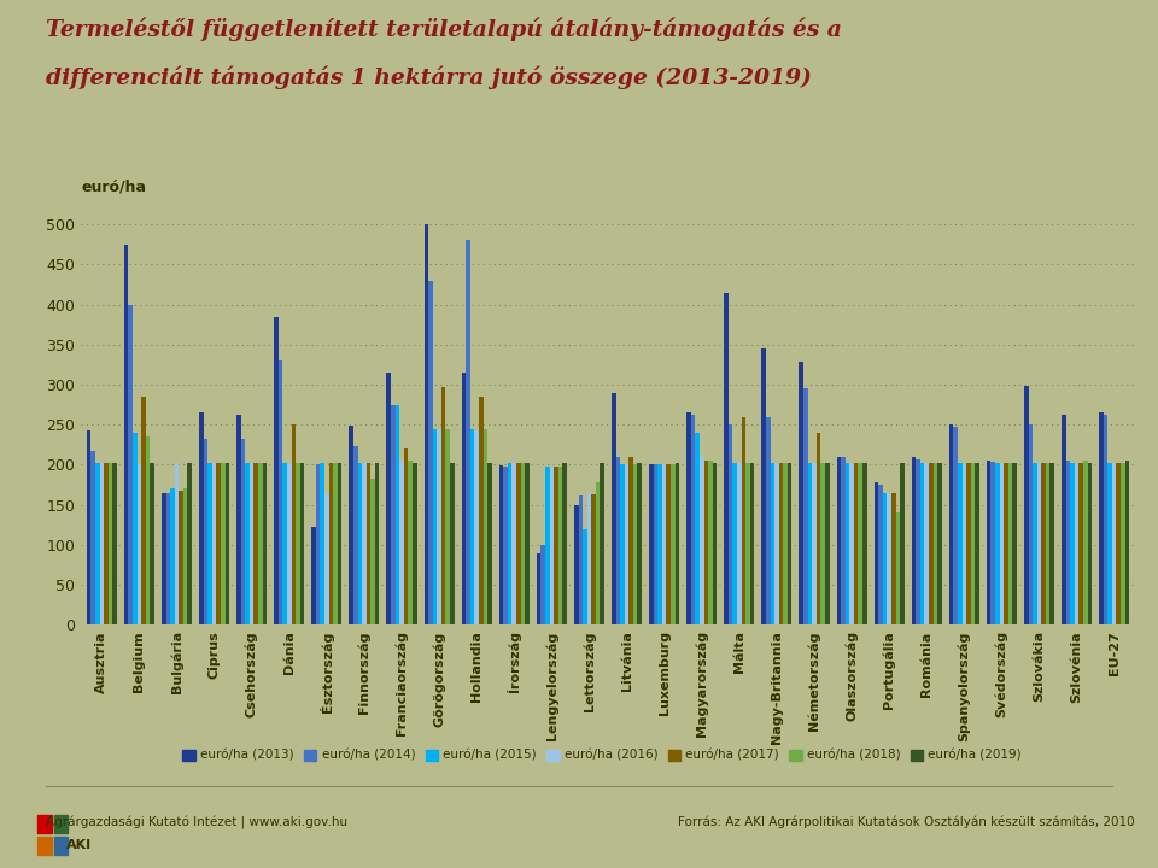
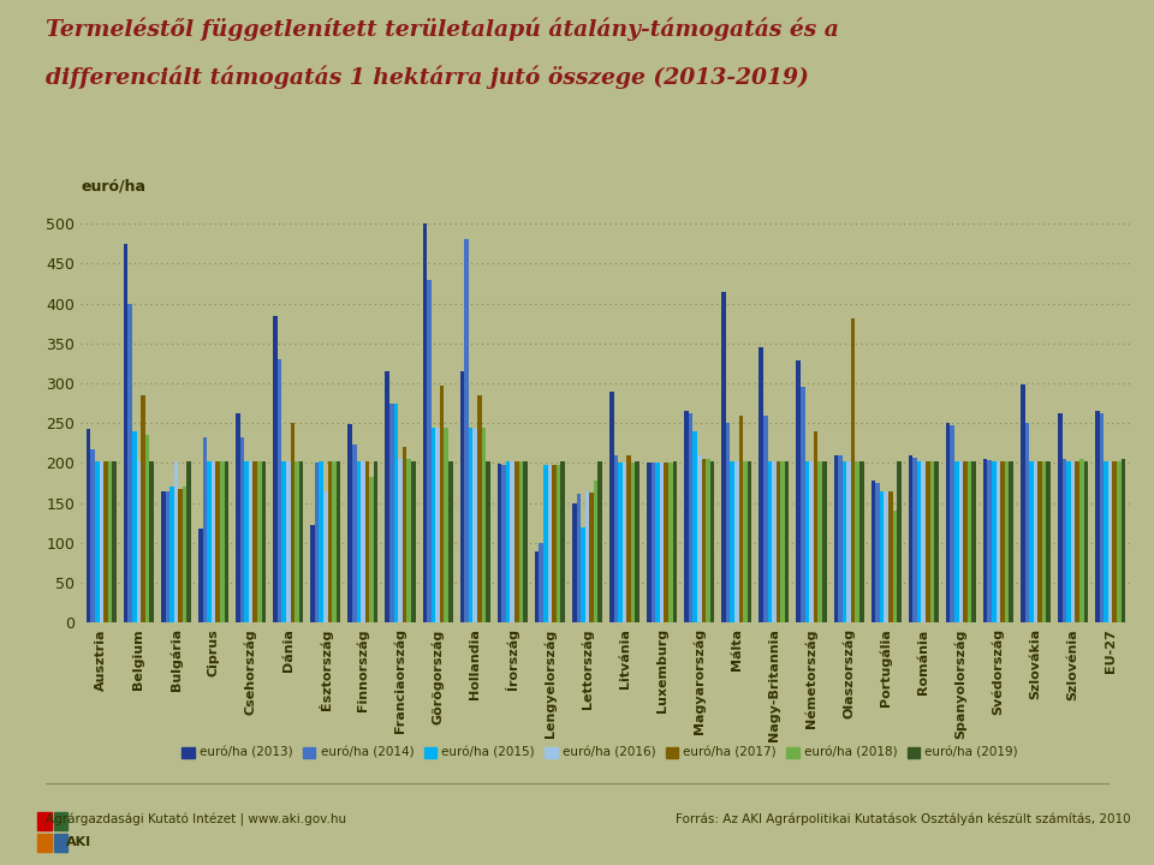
euró/ha (2013)/Ciprus: 265 -> 118
euró/ha (2017)/Olaszország: 202 -> 382
